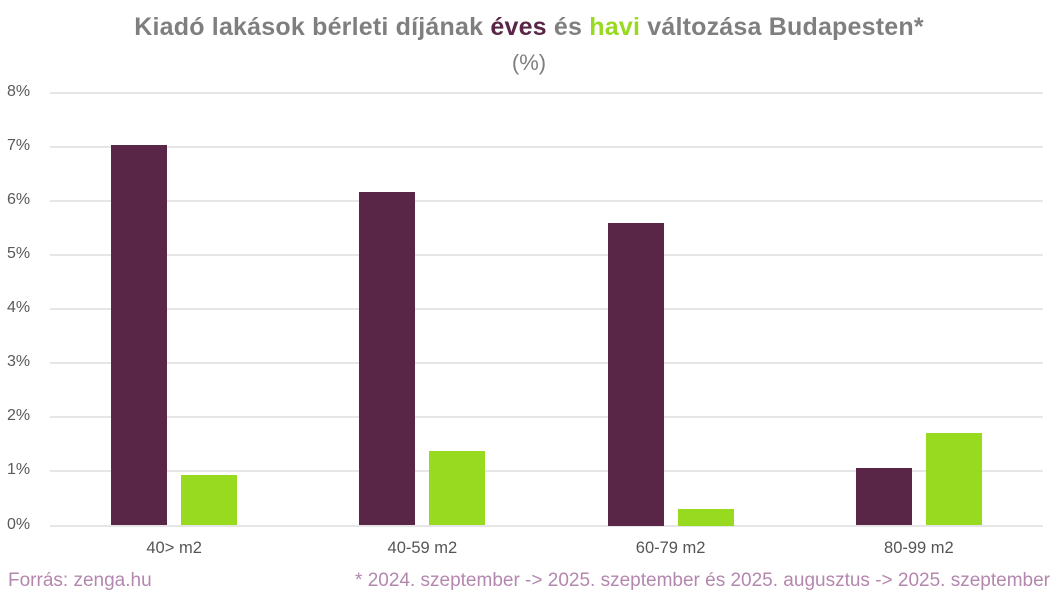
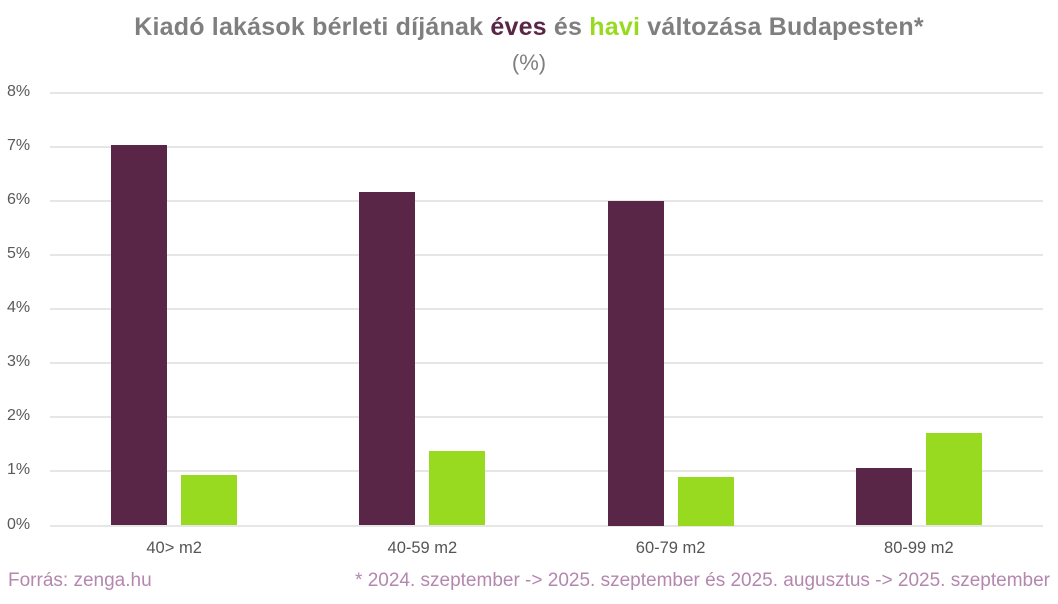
éves/60-79 m2: 5.6% -> 6.0%
havi/60-79 m2: 0.3% -> 0.9%
